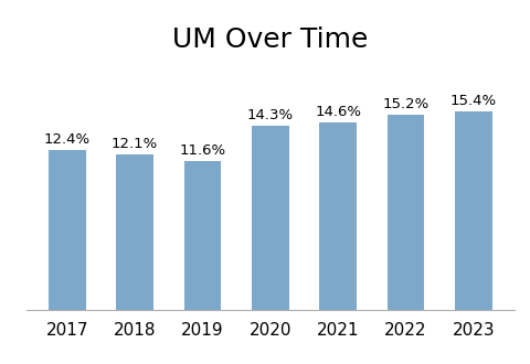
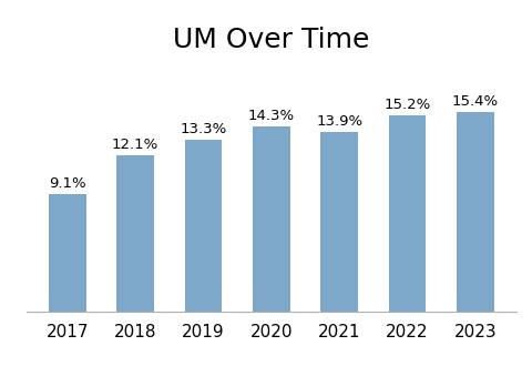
2017: 12.4% -> 9.1%
2019: 11.6% -> 13.3%
2021: 14.6% -> 13.9%
